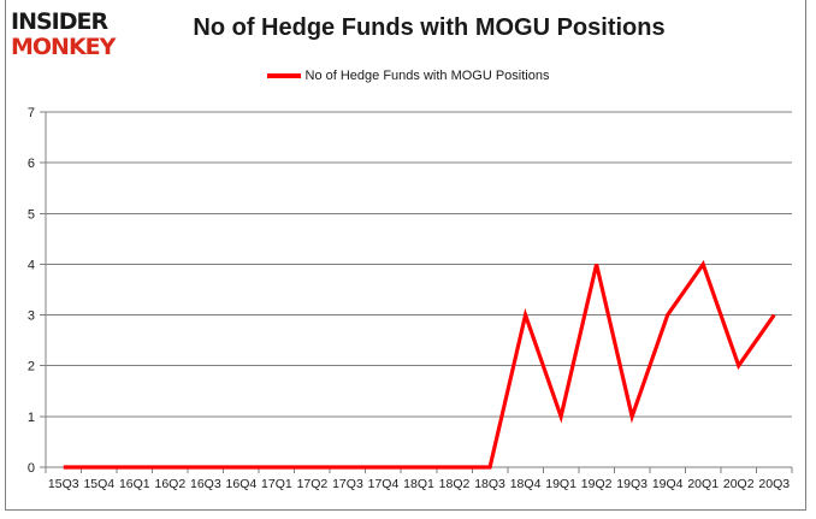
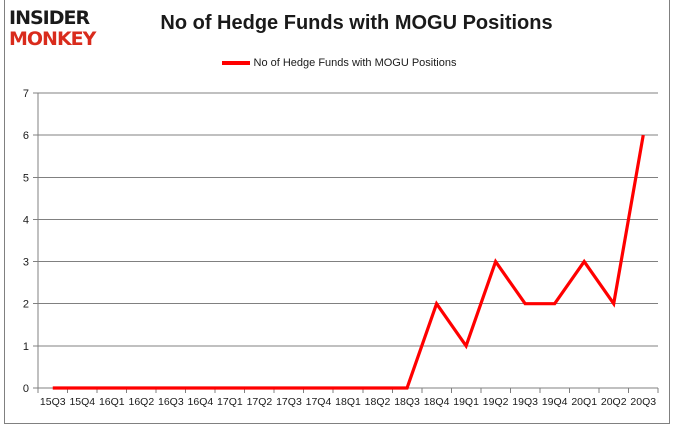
18Q4: 3 -> 2
19Q2: 4 -> 3
19Q3: 1 -> 2
19Q4: 3 -> 2
20Q1: 4 -> 3
20Q3: 3 -> 6
